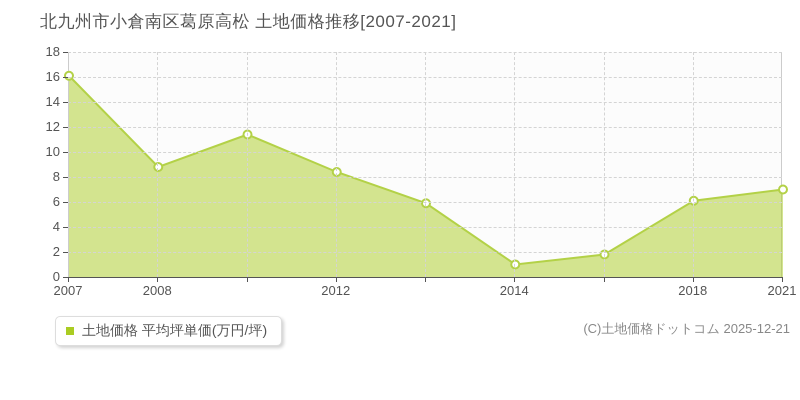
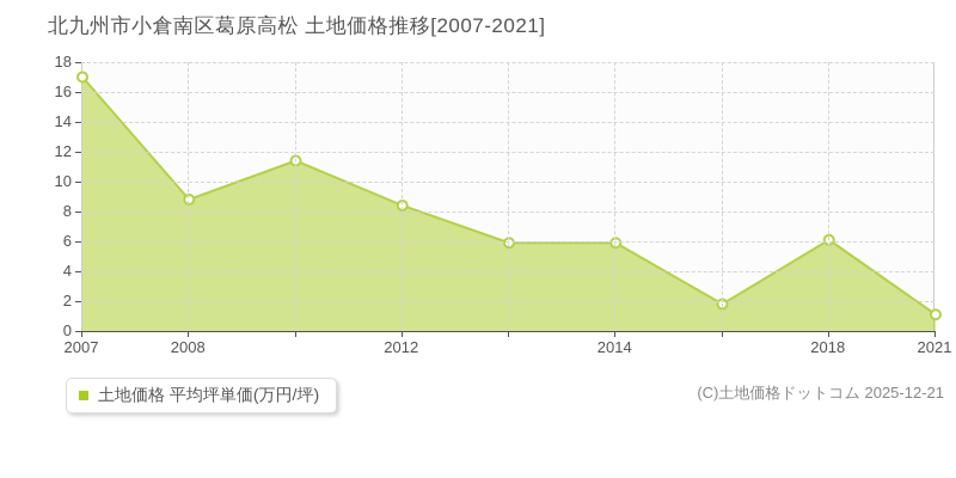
2007: 16.1 -> 17.0
2014: 1.0 -> 5.9
2021: 7.0 -> 1.1
